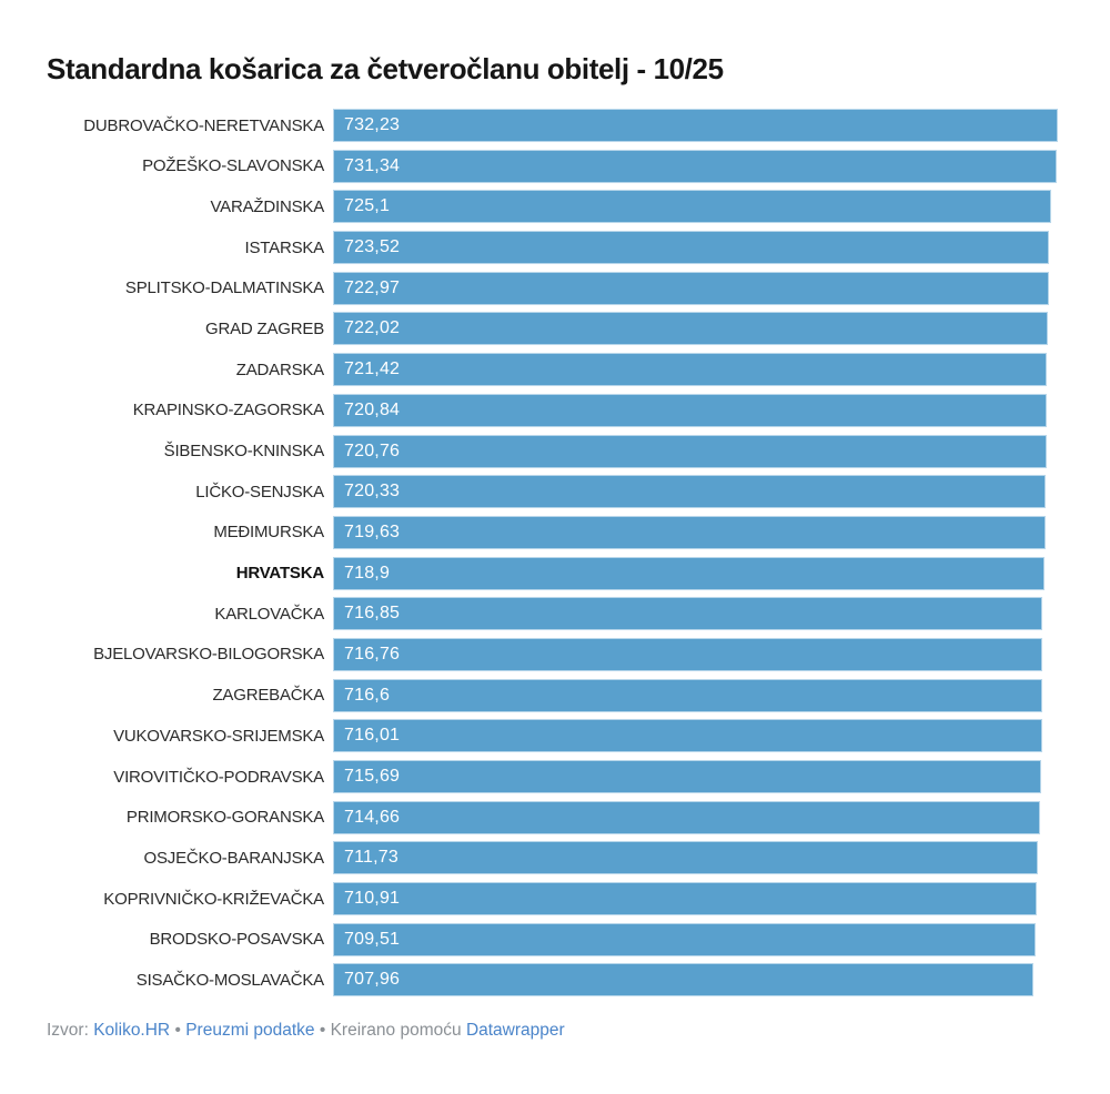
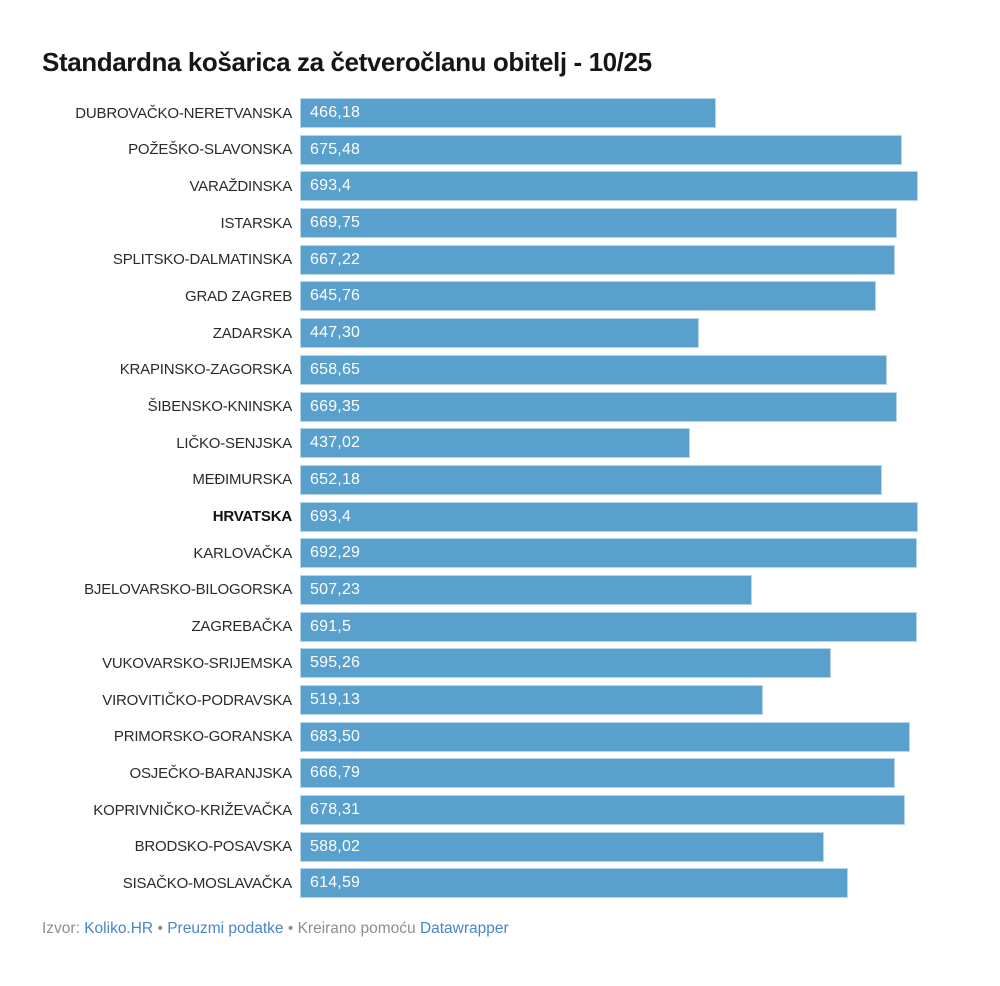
DUBROVAČKO-NERETVANSKA: 732,23 -> 466,18
POŽEŠKO-SLAVONSKA: 731,34 -> 675,48
VARAŽDINSKA: 725,1 -> 693,4
ISTARSKA: 723,52 -> 669,75
SPLITSKO-DALMATINSKA: 722,97 -> 667,22
GRAD ZAGREB: 722,02 -> 645,76
ZADARSKA: 721,42 -> 447,30
KRAPINSKO-ZAGORSKA: 720,84 -> 658,65
ŠIBENSKO-KNINSKA: 720,76 -> 669,35
LIČKO-SENJSKA: 720,33 -> 437,02
MEĐIMURSKA: 719,63 -> 652,18
HRVATSKA: 718,9 -> 693,4
KARLOVAČKA: 716,85 -> 692,29
BJELOVARSKO-BILOGORSKA: 716,76 -> 507,23
ZAGREBAČKA: 716,6 -> 691,5
VUKOVARSKO-SRIJEMSKA: 716,01 -> 595,26
VIROVITIČKO-PODRAVSKA: 715,69 -> 519,13
PRIMORSKO-GORANSKA: 714,66 -> 683,50
OSJEČKO-BARANJSKA: 711,73 -> 666,79
KOPRIVNIČKO-KRIŽEVAČKA: 710,91 -> 678,31
BRODSKO-POSAVSKA: 709,51 -> 588,02
SISAČKO-MOSLAVAČKA: 707,96 -> 614,59
